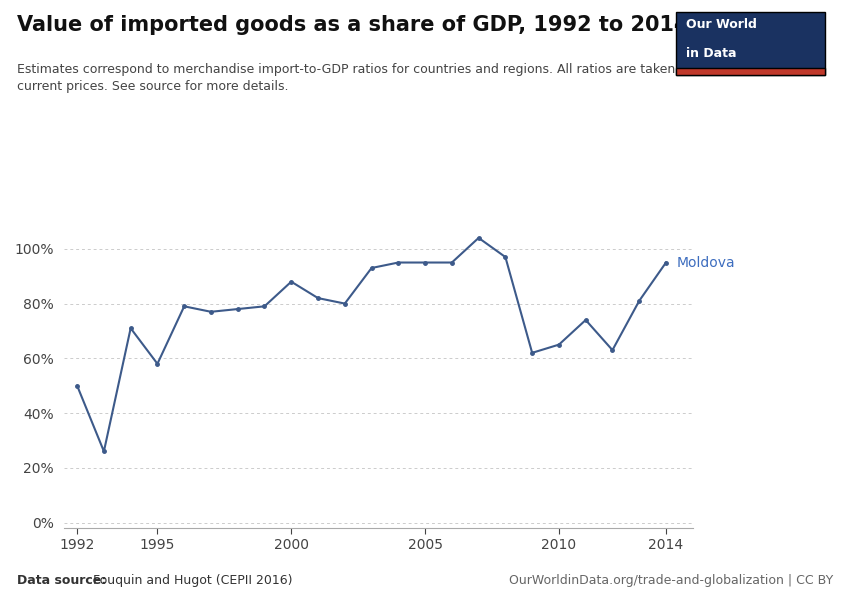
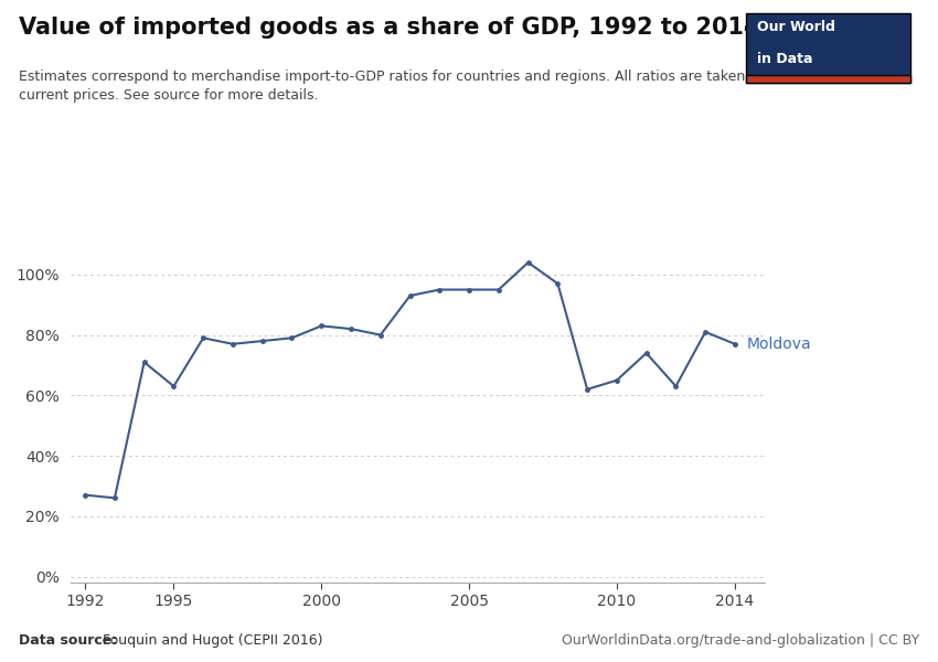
1992: 50% -> 27%
1995: 58% -> 63%
2000: 88% -> 83%
2014: 95% -> 77%
